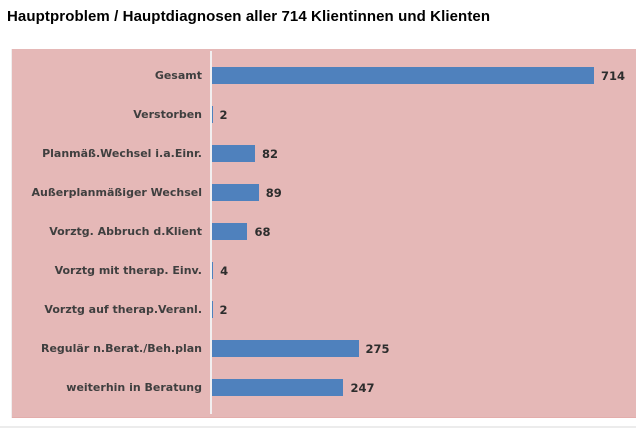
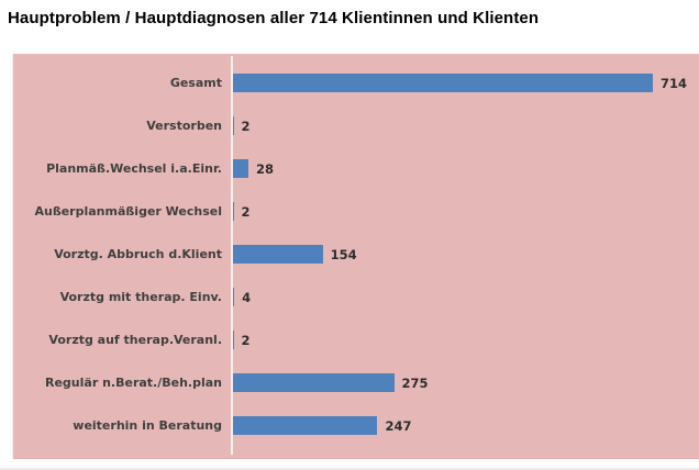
Planmäß.Wechsel i.a.Einr.: 82 -> 28
Außerplanmäßiger Wechsel: 89 -> 2
Vorztg. Abbruch d.Klient: 68 -> 154
